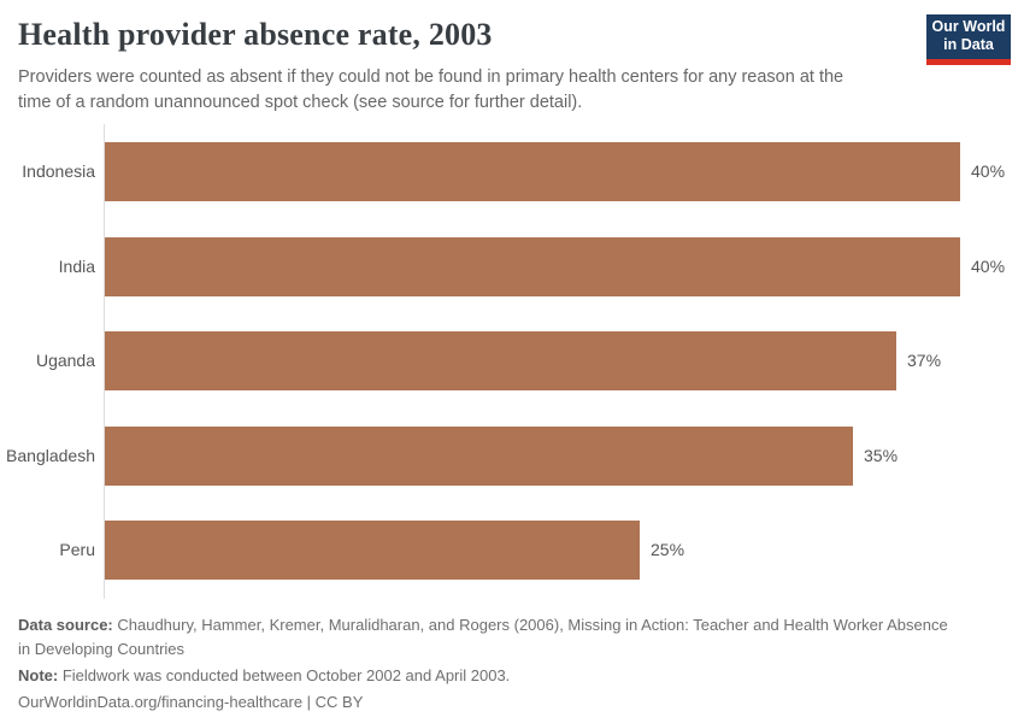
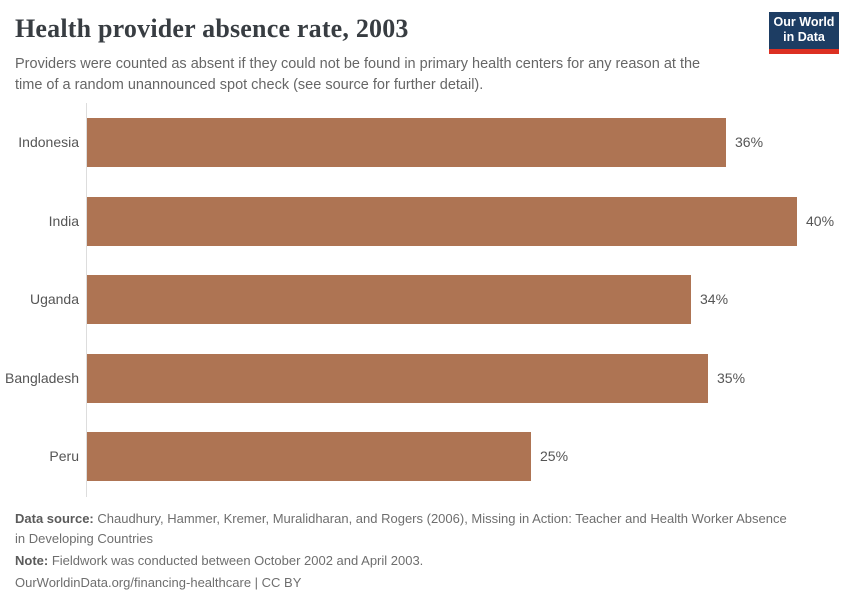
Indonesia: 40% -> 36%
Uganda: 37% -> 34%
